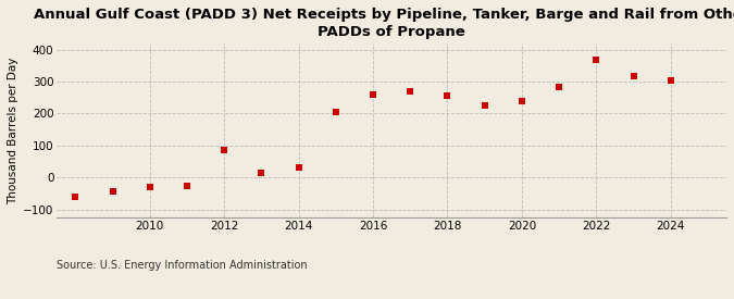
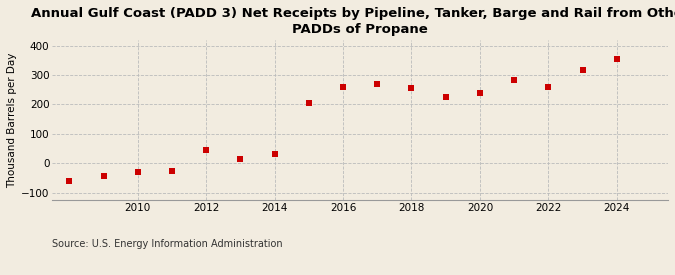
2012: 85 -> 45
2022: 370 -> 258
2024: 305 -> 355
